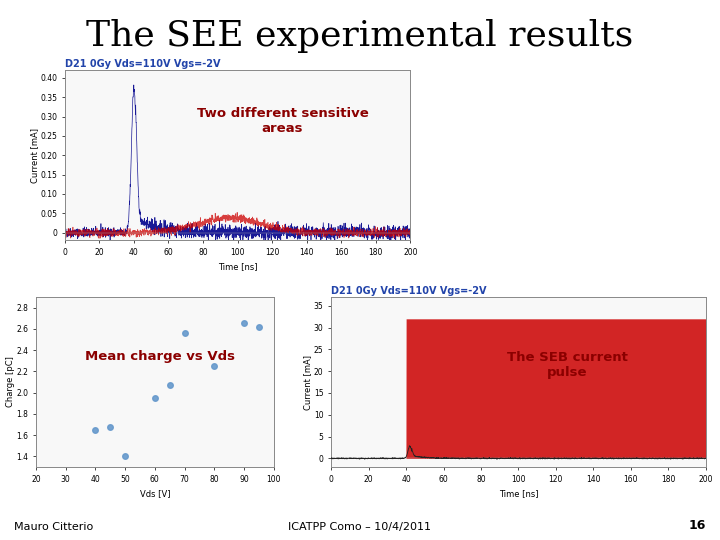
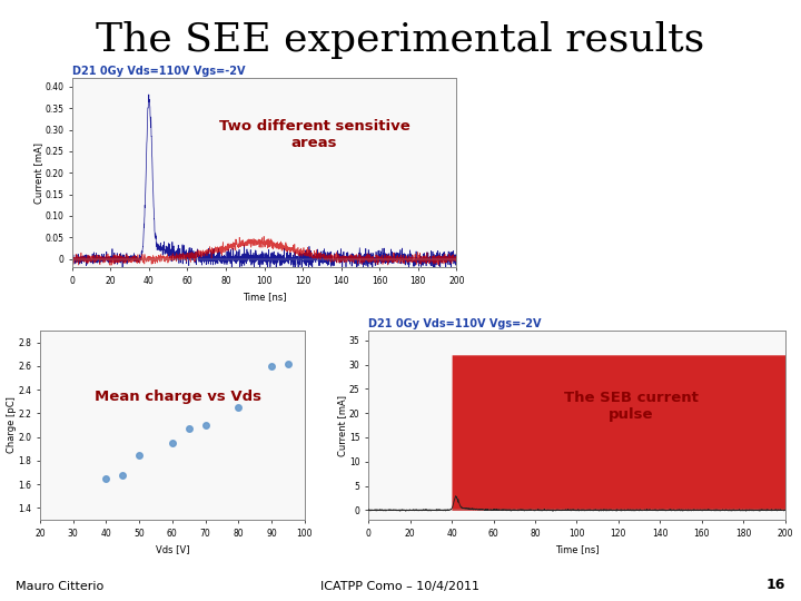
50: 1.40 -> 1.85
70: 2.56 -> 2.10
90: 2.66 -> 2.60
